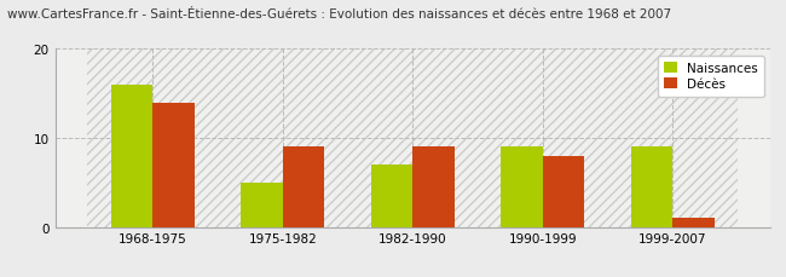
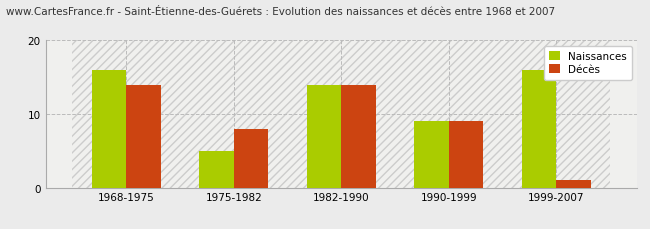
Décès/1975-1982: 9 -> 8
Naissances/1982-1990: 7 -> 14
Décès/1982-1990: 9 -> 14
Décès/1990-1999: 8 -> 9
Naissances/1999-2007: 9 -> 16
